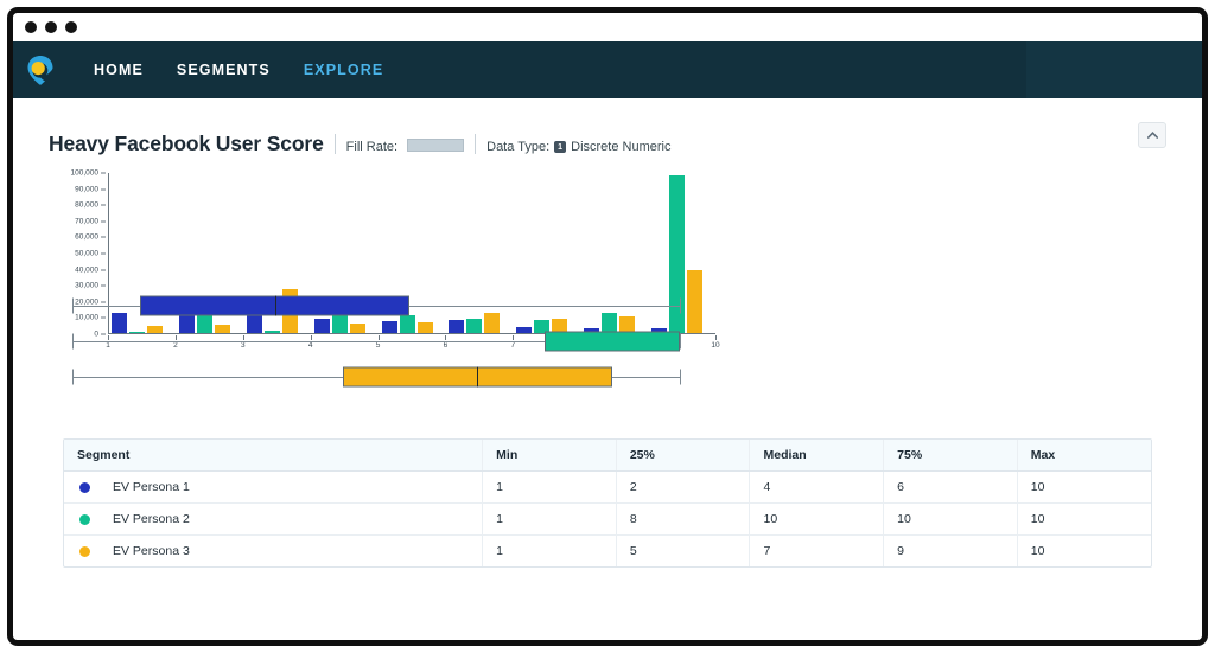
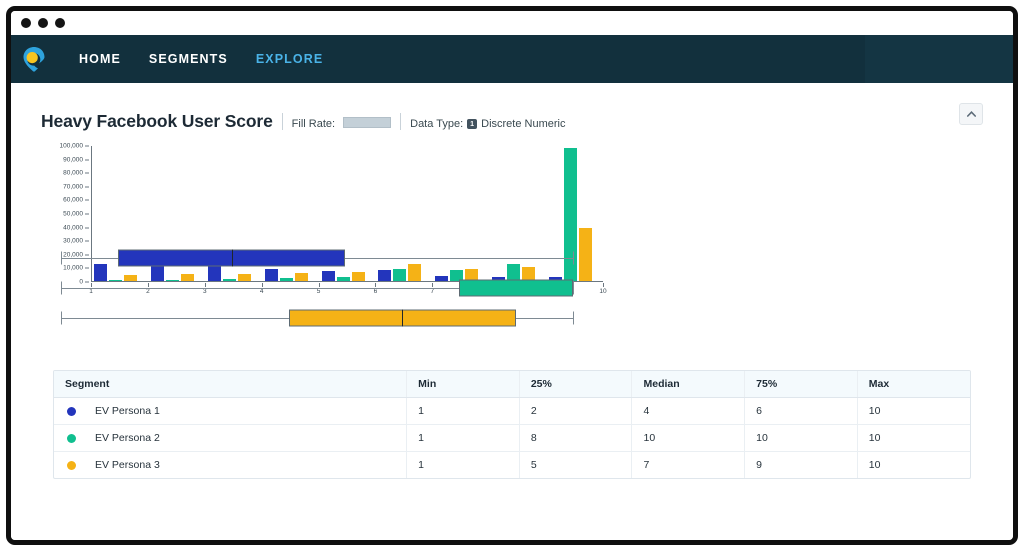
EV Persona 2/2: 17000 -> 1000
EV Persona 3/3: 27000 -> 5000
EV Persona 2/4: 17000 -> 2000
EV Persona 2/5: 11000 -> 3000
